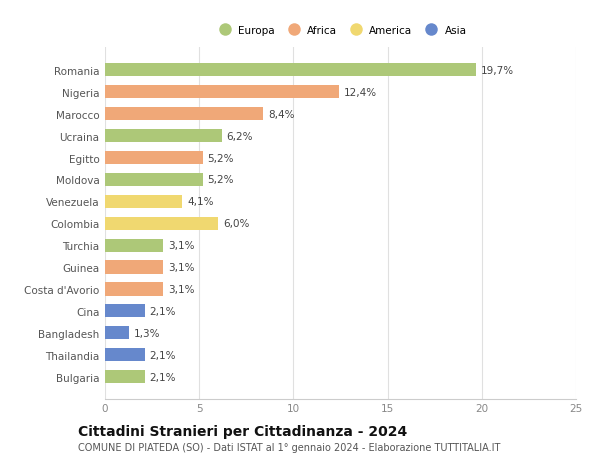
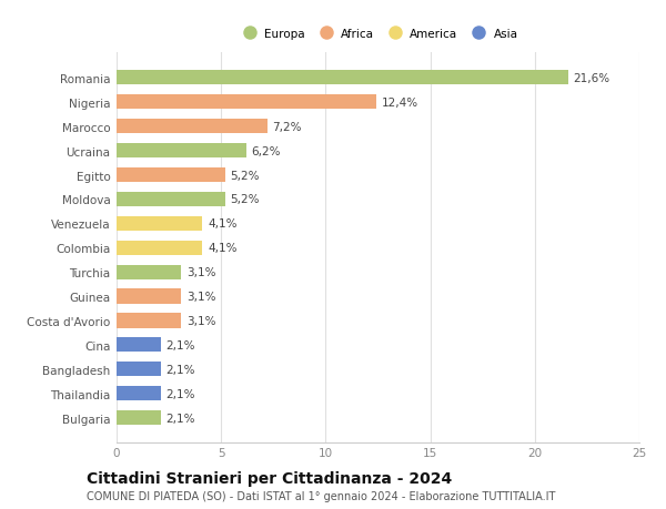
Romania: 19,7% -> 21,6%
Marocco: 8,4% -> 7,2%
Colombia: 6,0% -> 4,1%
Bangladesh: 1,3% -> 2,1%
